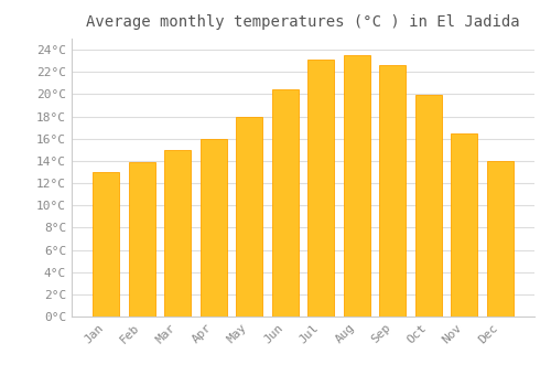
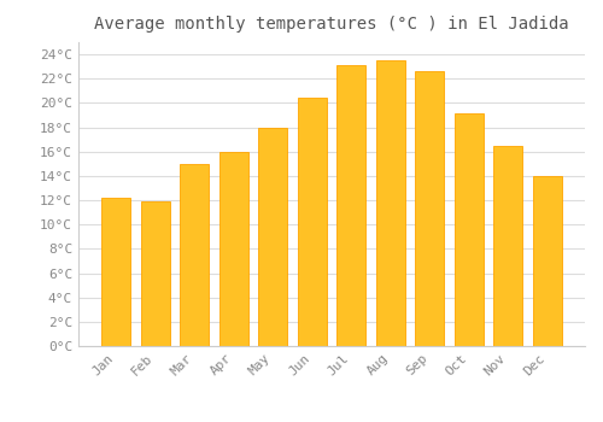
Jan: 13.0°C -> 12.2°C
Feb: 13.9°C -> 11.9°C
Oct: 19.9°C -> 19.1°C
